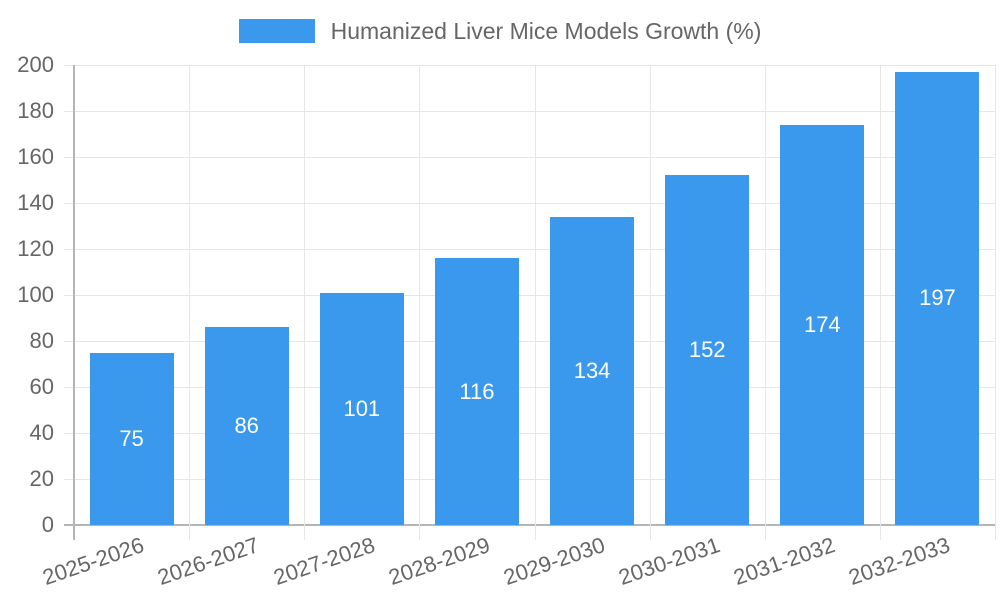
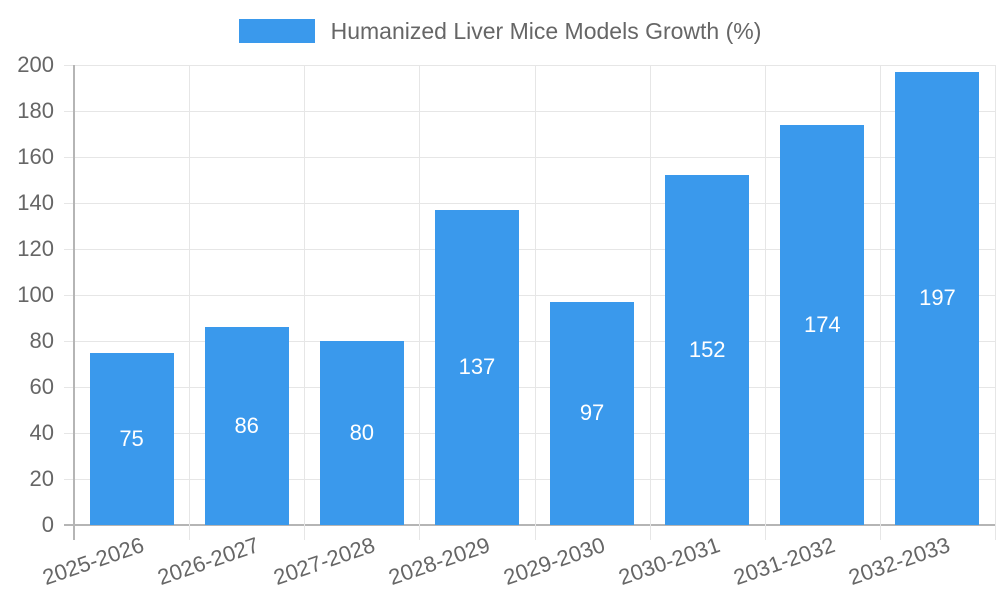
2027-2028: 101 -> 80
2028-2029: 116 -> 137
2029-2030: 134 -> 97
